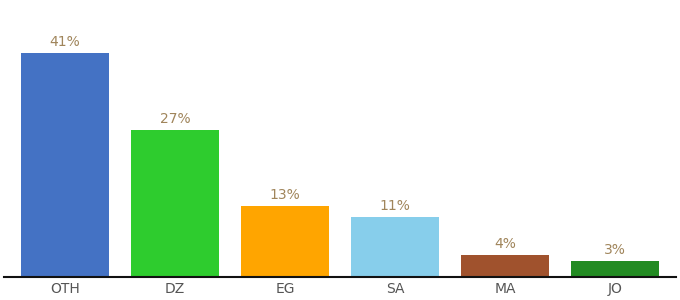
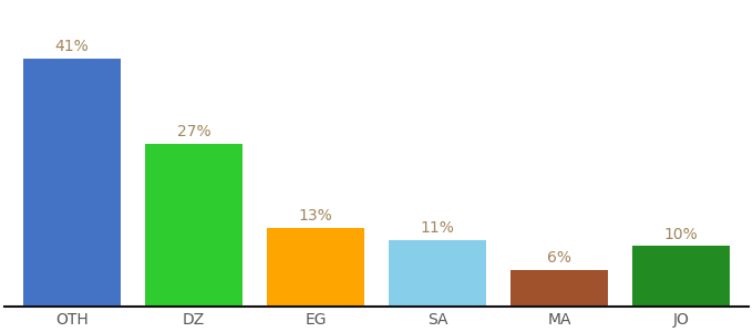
MA: 4% -> 6%
JO: 3% -> 10%
